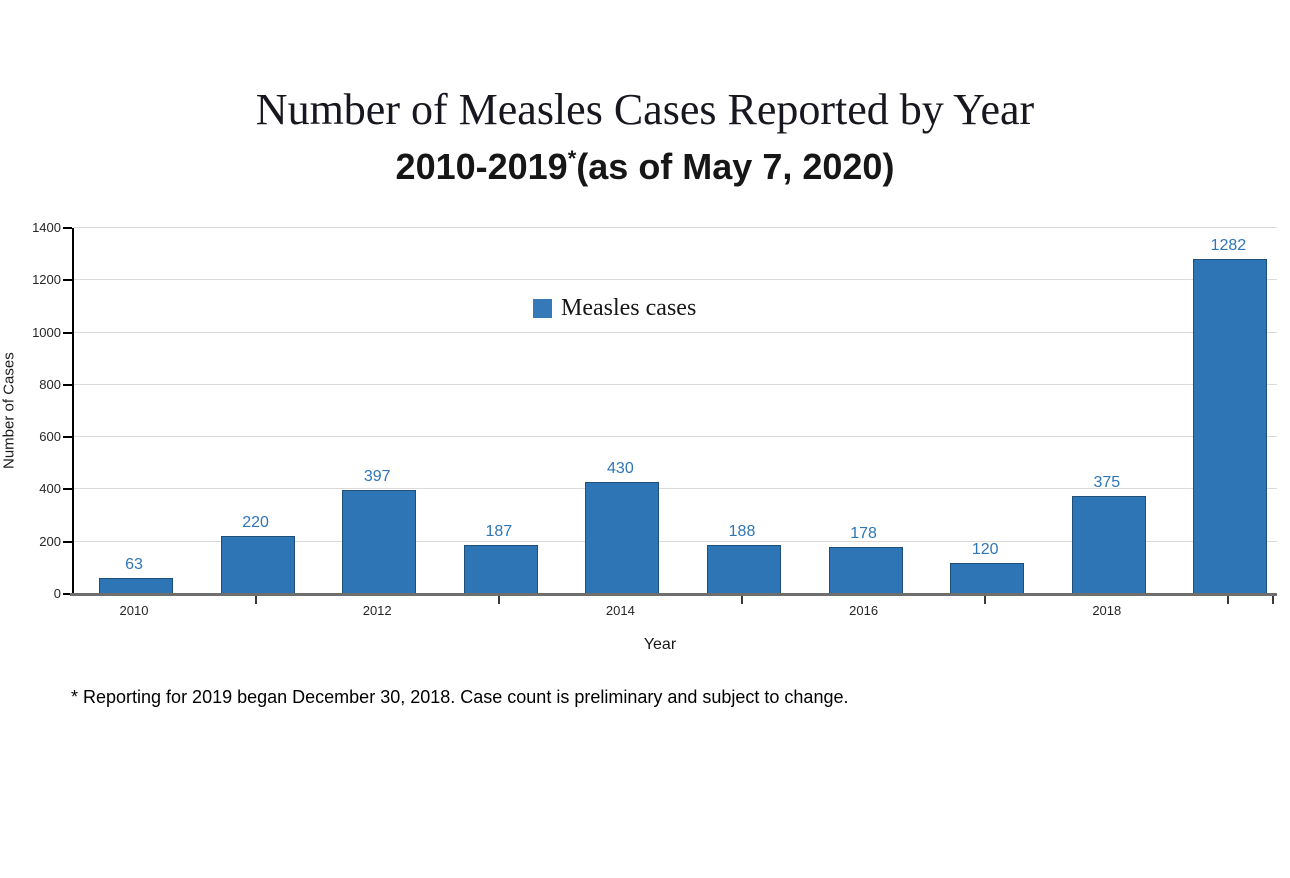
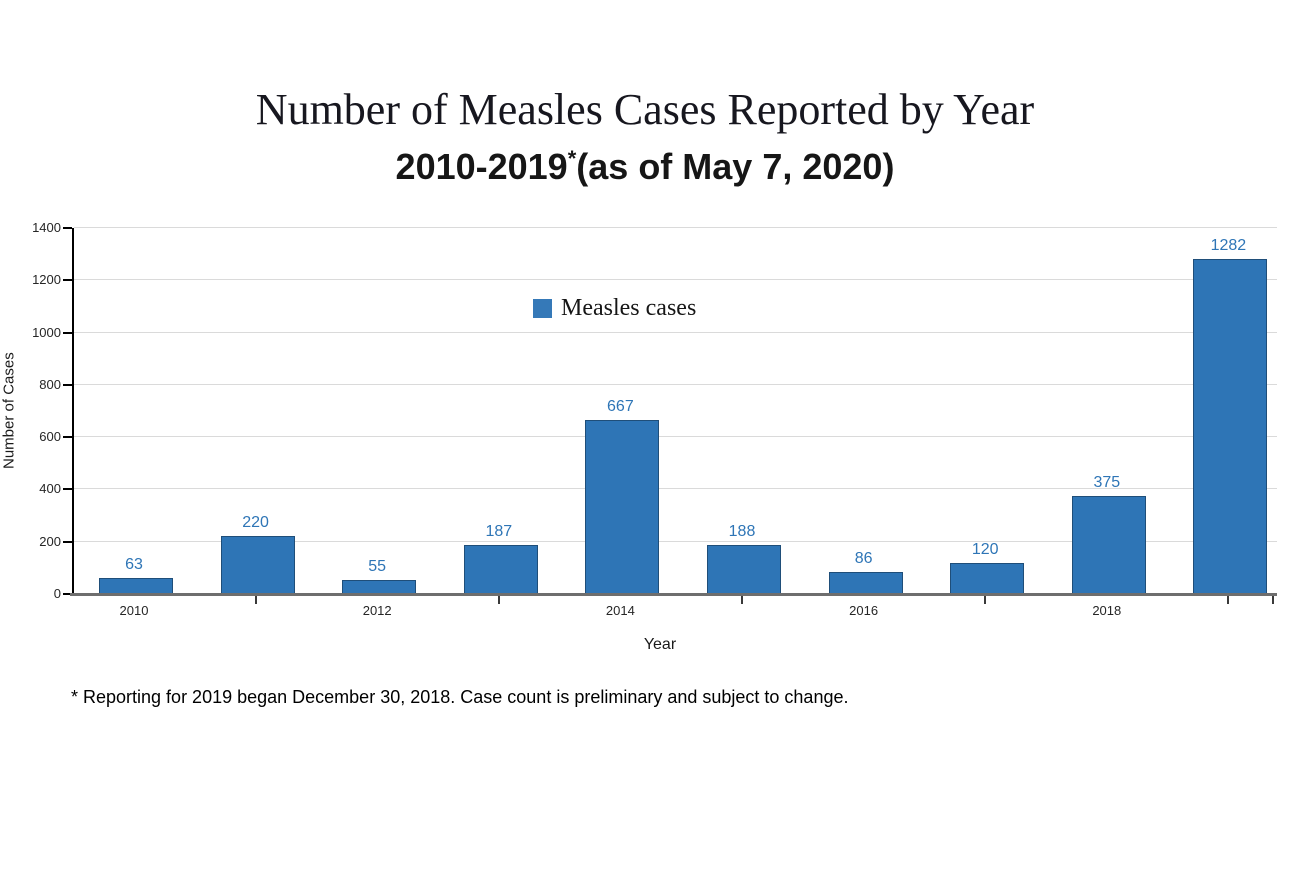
2012: 397 -> 55
2014: 430 -> 667
2016: 178 -> 86
